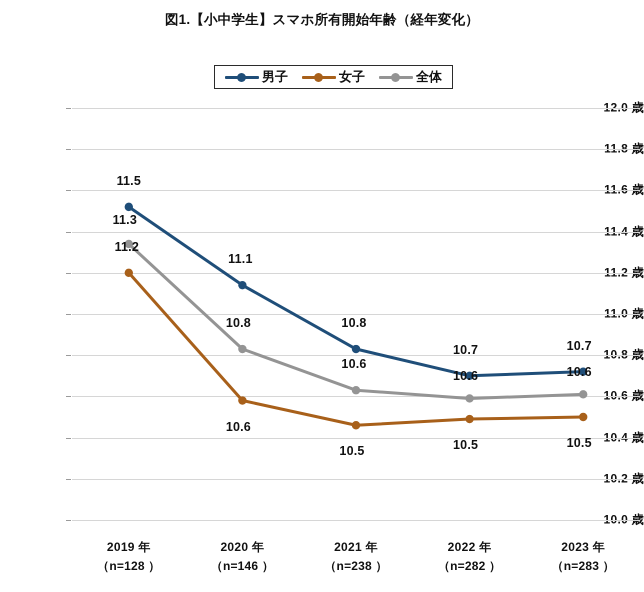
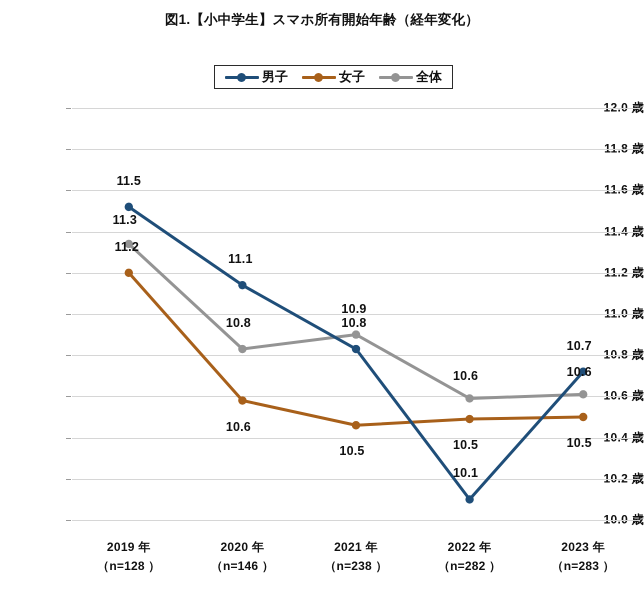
全体/2021 年: 10.6 -> 10.9
男子/2022 年: 10.7 -> 10.1
